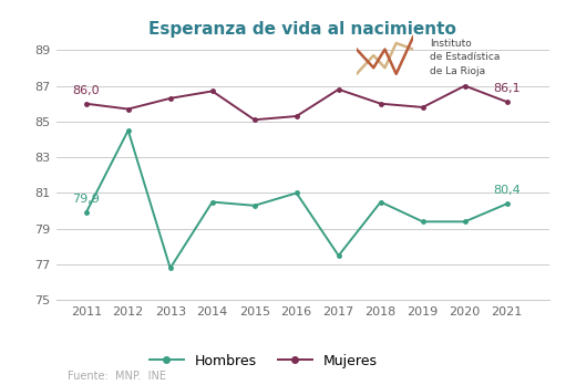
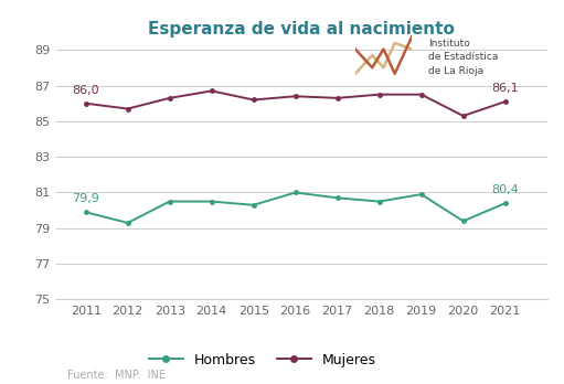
Esperanza de vida al nacimiento/Hombres/2012: 84.5 -> 79.3
Esperanza de vida al nacimiento/Hombres/2013: 76.8 -> 80.5
Esperanza de vida al nacimiento/Mujeres/2015: 85.1 -> 86.2
Esperanza de vida al nacimiento/Mujeres/2016: 85.3 -> 86.4
Esperanza de vida al nacimiento/Hombres/2017: 77.5 -> 80.7
Esperanza de vida al nacimiento/Mujeres/2017: 86.8 -> 86.3
Esperanza de vida al nacimiento/Mujeres/2018: 86.0 -> 86.5
Esperanza de vida al nacimiento/Hombres/2019: 79.4 -> 80.9
Esperanza de vida al nacimiento/Mujeres/2019: 85.8 -> 86.5
Esperanza de vida al nacimiento/Mujeres/2020: 87.0 -> 85.3
